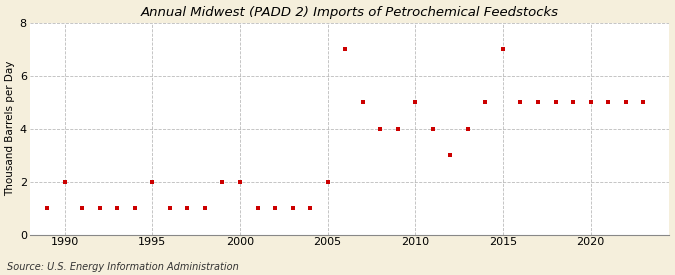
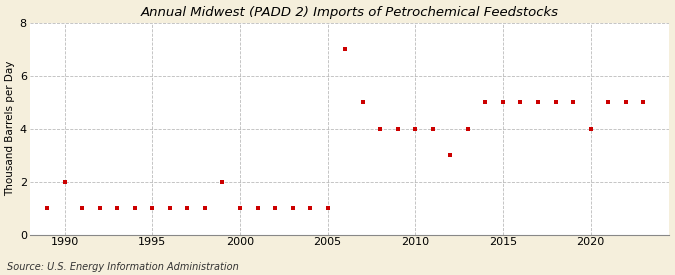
1995: 2 -> 1
2000: 2 -> 1
2005: 2 -> 1
2010: 5 -> 4
2015: 7 -> 5
2020: 5 -> 4
